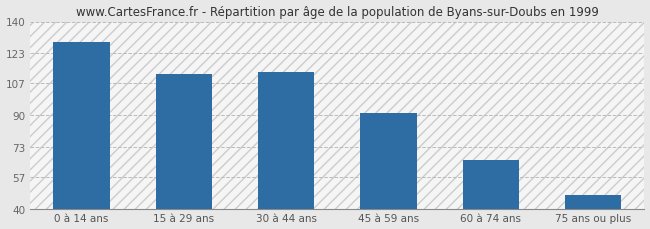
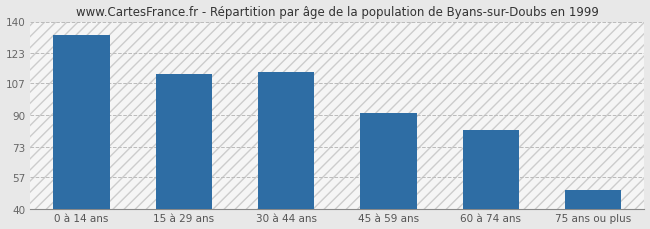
0 à 14 ans: 129 -> 133
60 à 74 ans: 66 -> 82
75 ans ou plus: 47 -> 50
